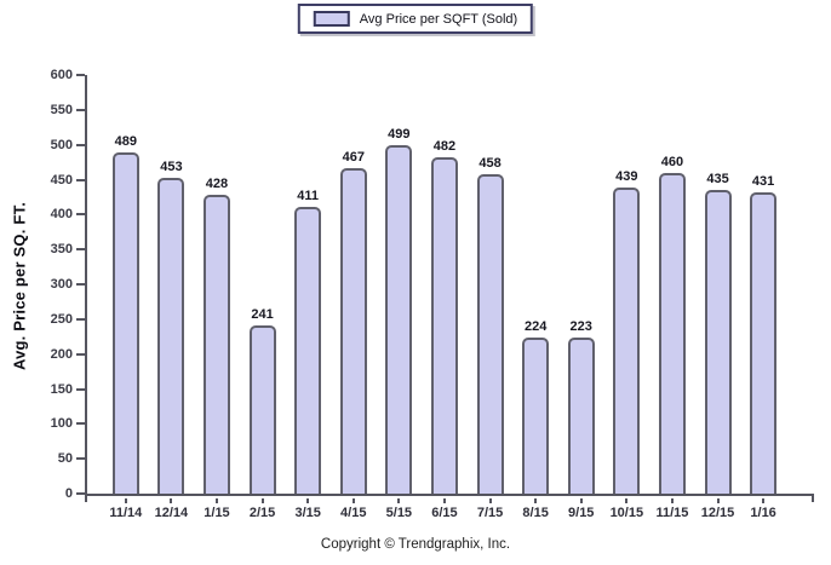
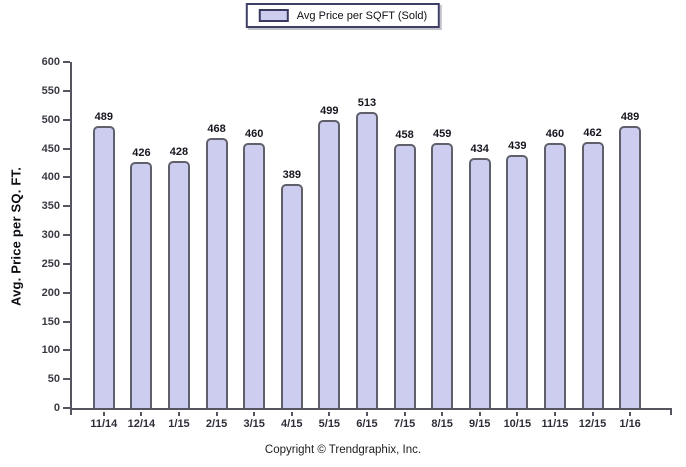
12/14: 453 -> 426
2/15: 241 -> 468
3/15: 411 -> 460
4/15: 467 -> 389
6/15: 482 -> 513
8/15: 224 -> 459
9/15: 223 -> 434
12/15: 435 -> 462
1/16: 431 -> 489
